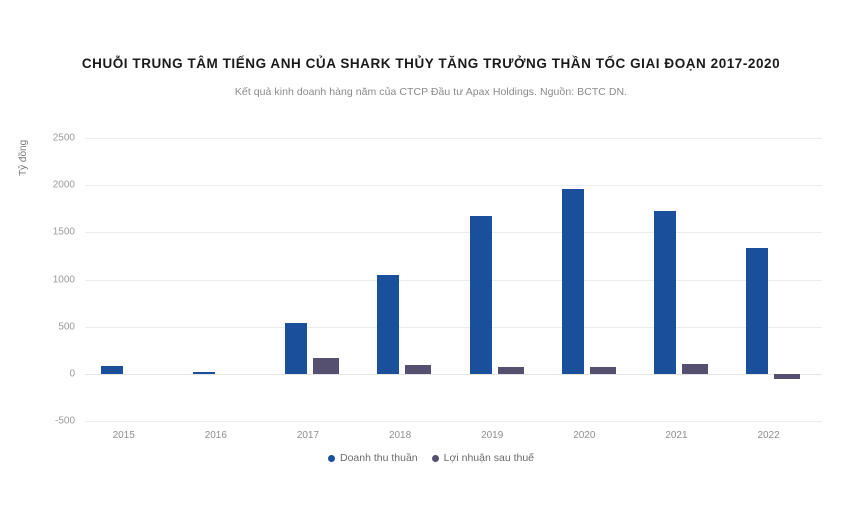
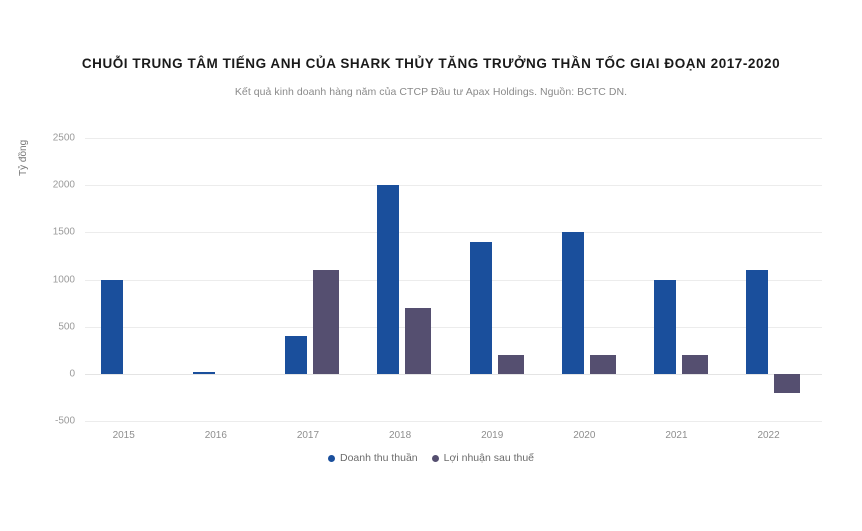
Doanh thu thuần/2015: 100 -> 1000
Doanh thu thuần/2017: 500 -> 400
Lợi nhuận sau thuế/2017: 200 -> 1100
Doanh thu thuần/2018: 1000 -> 2000
Lợi nhuận sau thuế/2018: 100 -> 700
Doanh thu thuần/2019: 1700 -> 1400
Lợi nhuận sau thuế/2019: 100 -> 200
Doanh thu thuần/2020: 2000 -> 1500
Lợi nhuận sau thuế/2020: 100 -> 200
Doanh thu thuần/2021: 1700 -> 1000
Lợi nhuận sau thuế/2021: 100 -> 200
Doanh thu thuần/2022: 1300 -> 1100
Lợi nhuận sau thuế/2022: -100 -> -200
